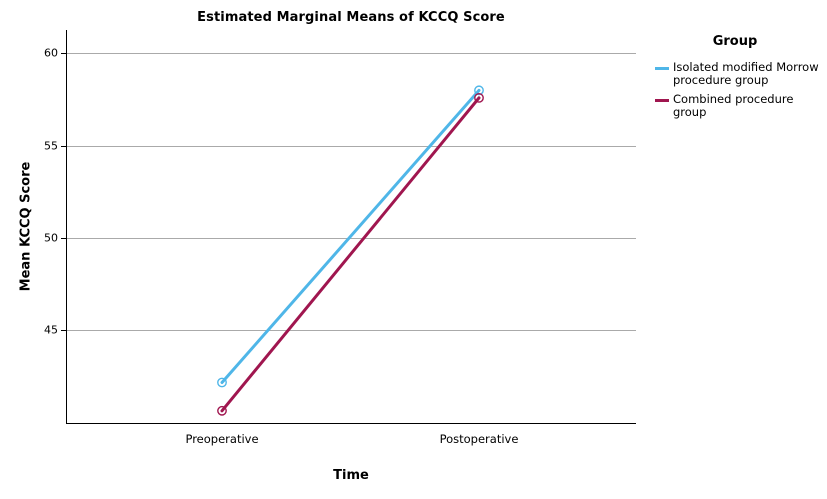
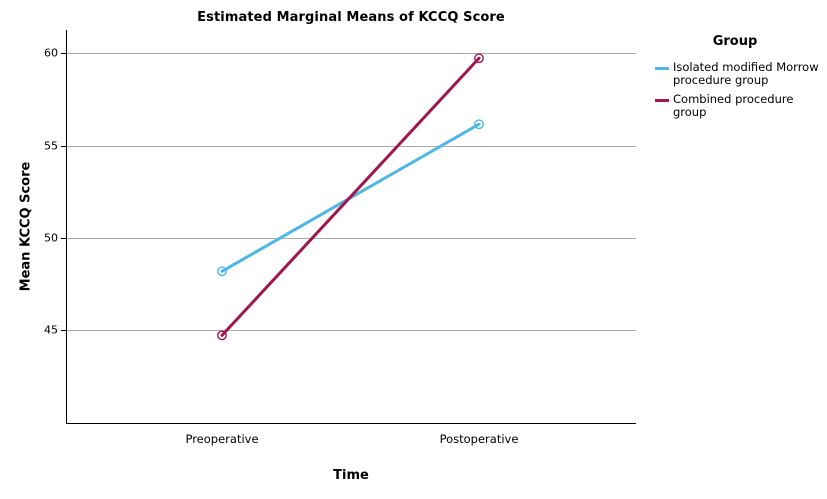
Isolated modified Morrow procedure group/Preoperative: 42.5 -> 48.4
Combined procedure group/Preoperative: 41.0 -> 45.0
Isolated modified Morrow procedure group/Postoperative: 58.0 -> 56.2
Combined procedure group/Postoperative: 57.6 -> 59.7
